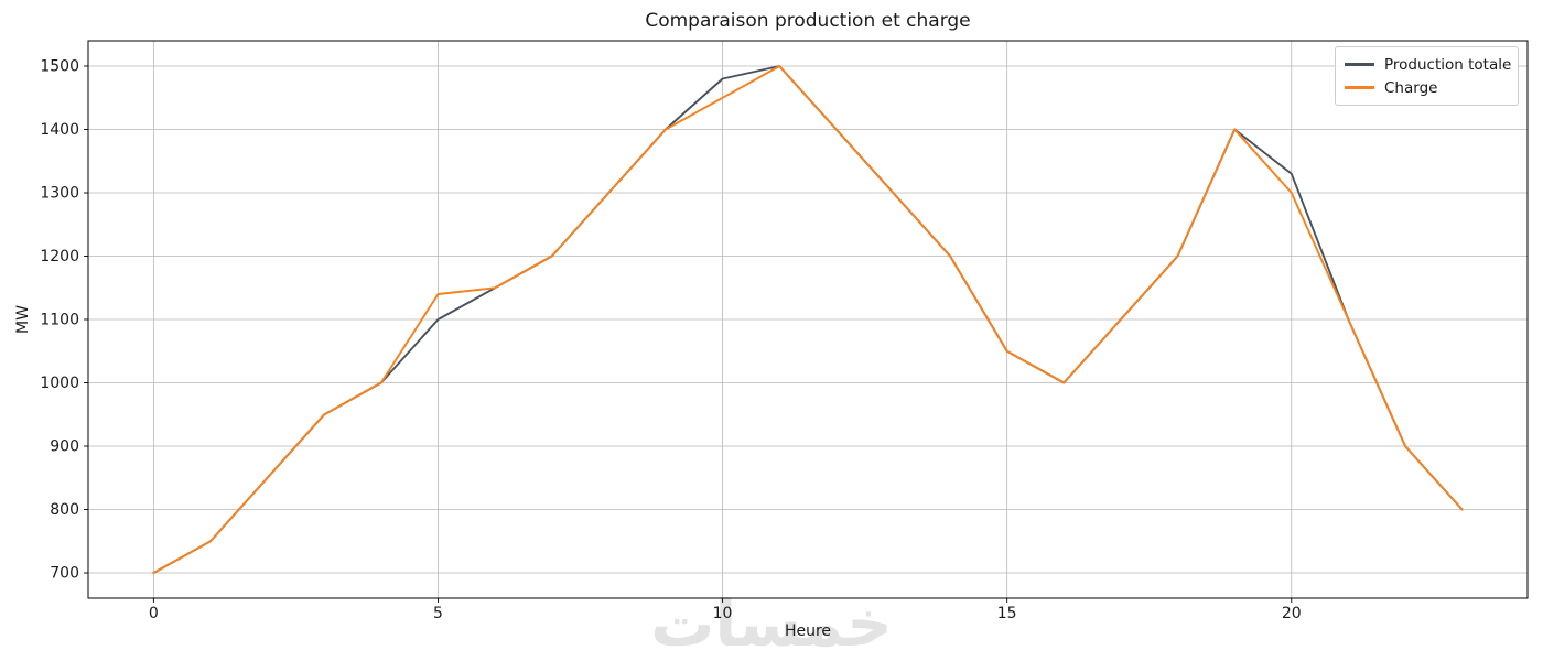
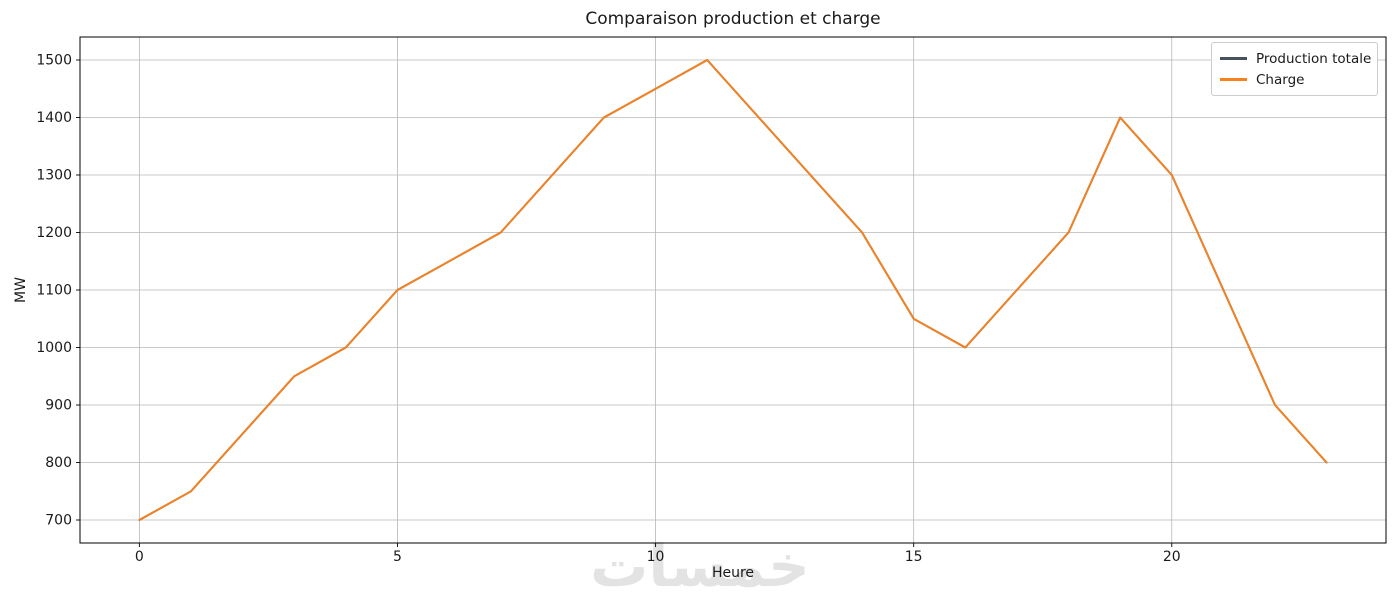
Charge/5: 1140 -> 1100
Production totale/10: 1480 -> 1450
Production totale/20: 1330 -> 1300
